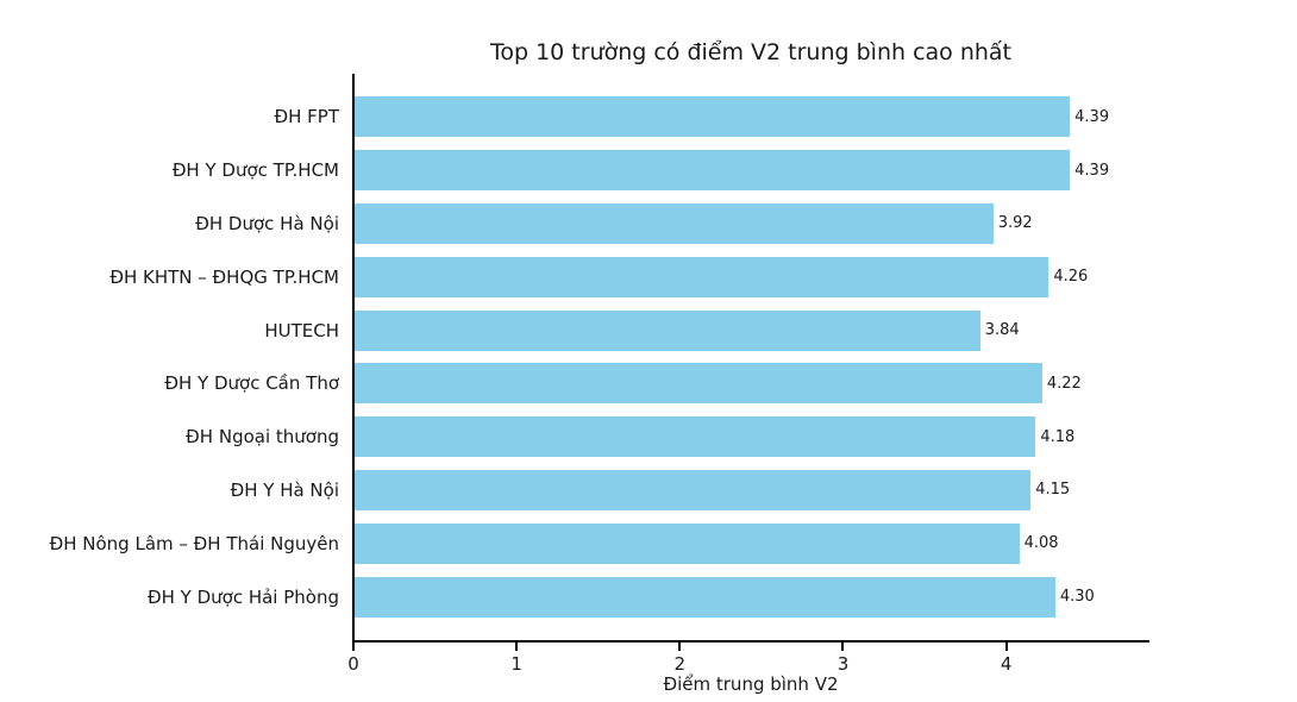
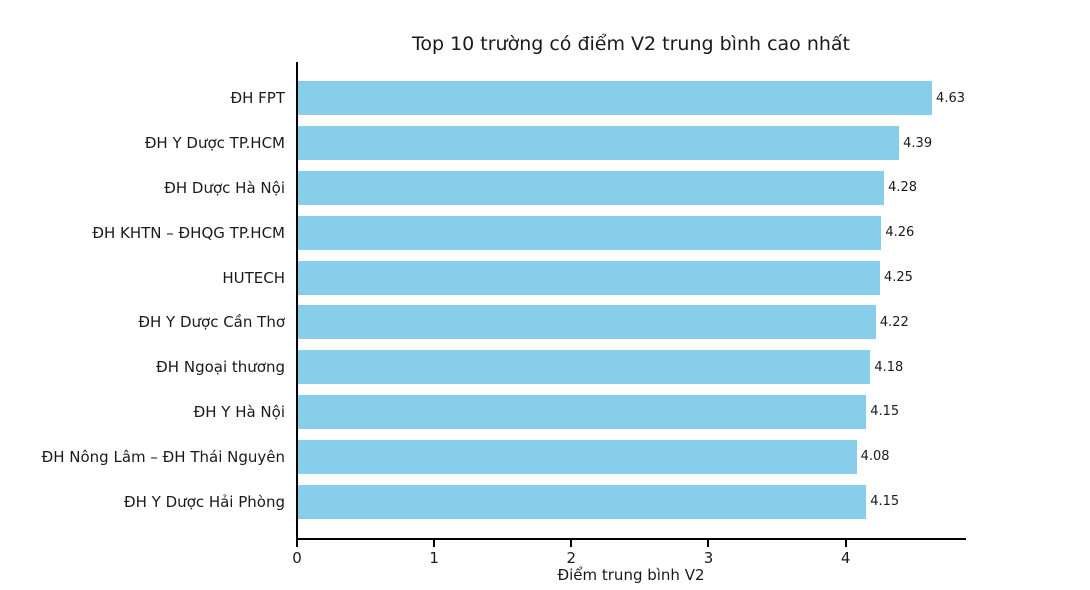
ĐH FPT: 4.39 -> 4.63
ĐH Dược Hà Nội: 3.92 -> 4.28
HUTECH: 3.84 -> 4.25
ĐH Y Dược Hải Phòng: 4.30 -> 4.15
